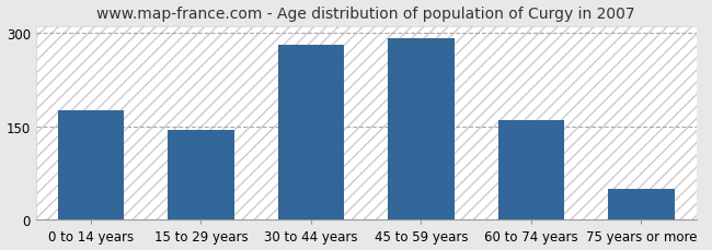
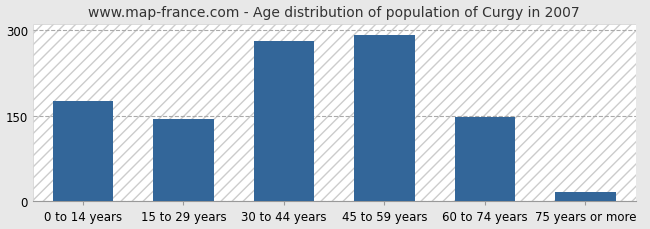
60 to 74 years: 160 -> 148
75 years or more: 50 -> 16
